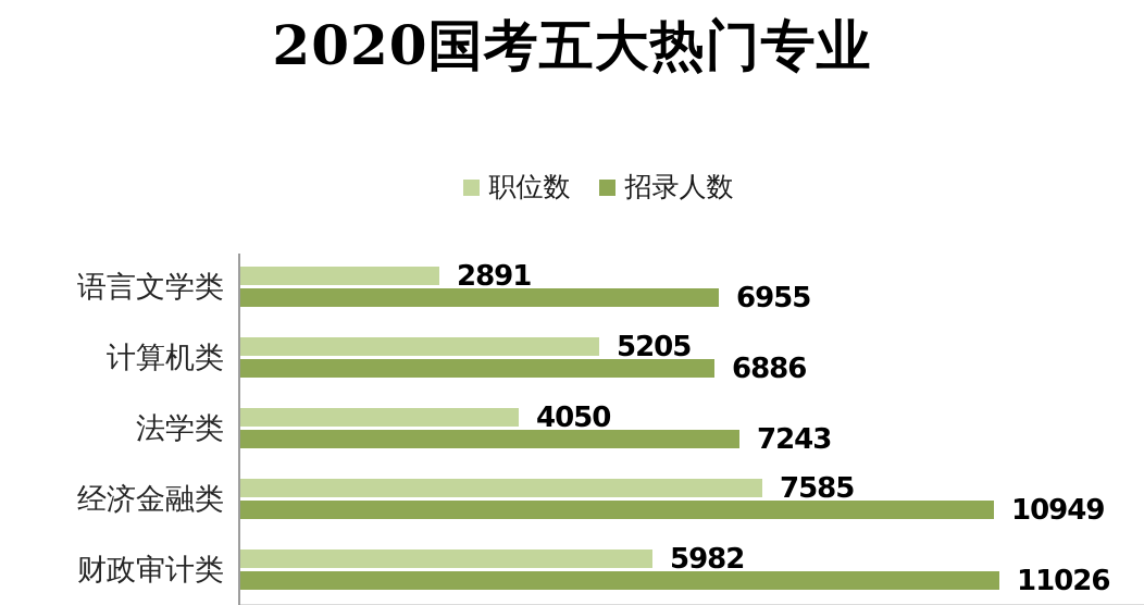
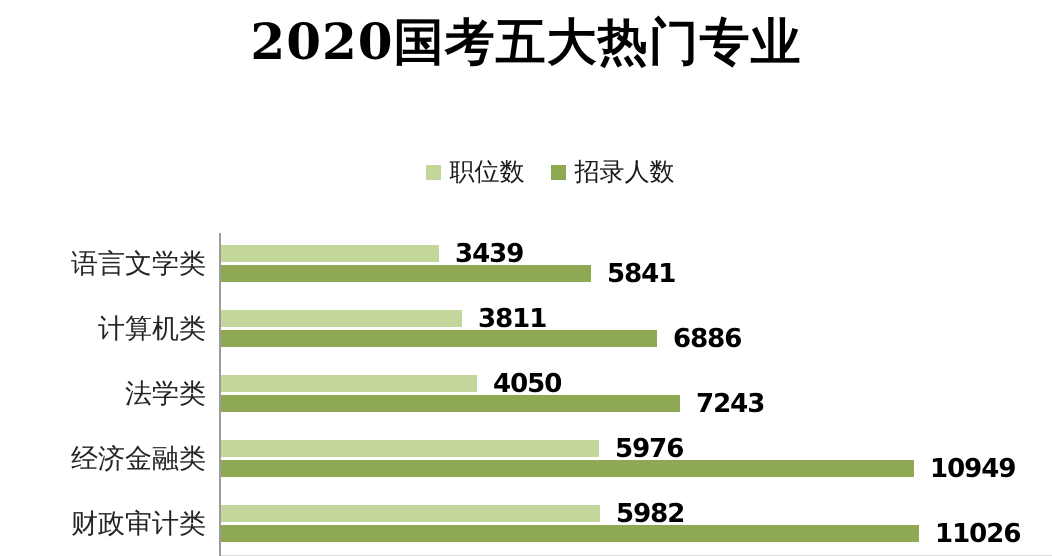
职位数/语言文学类: 2891 -> 3439
招录人数/语言文学类: 6955 -> 5841
职位数/计算机类: 5205 -> 3811
职位数/经济金融类: 7585 -> 5976
